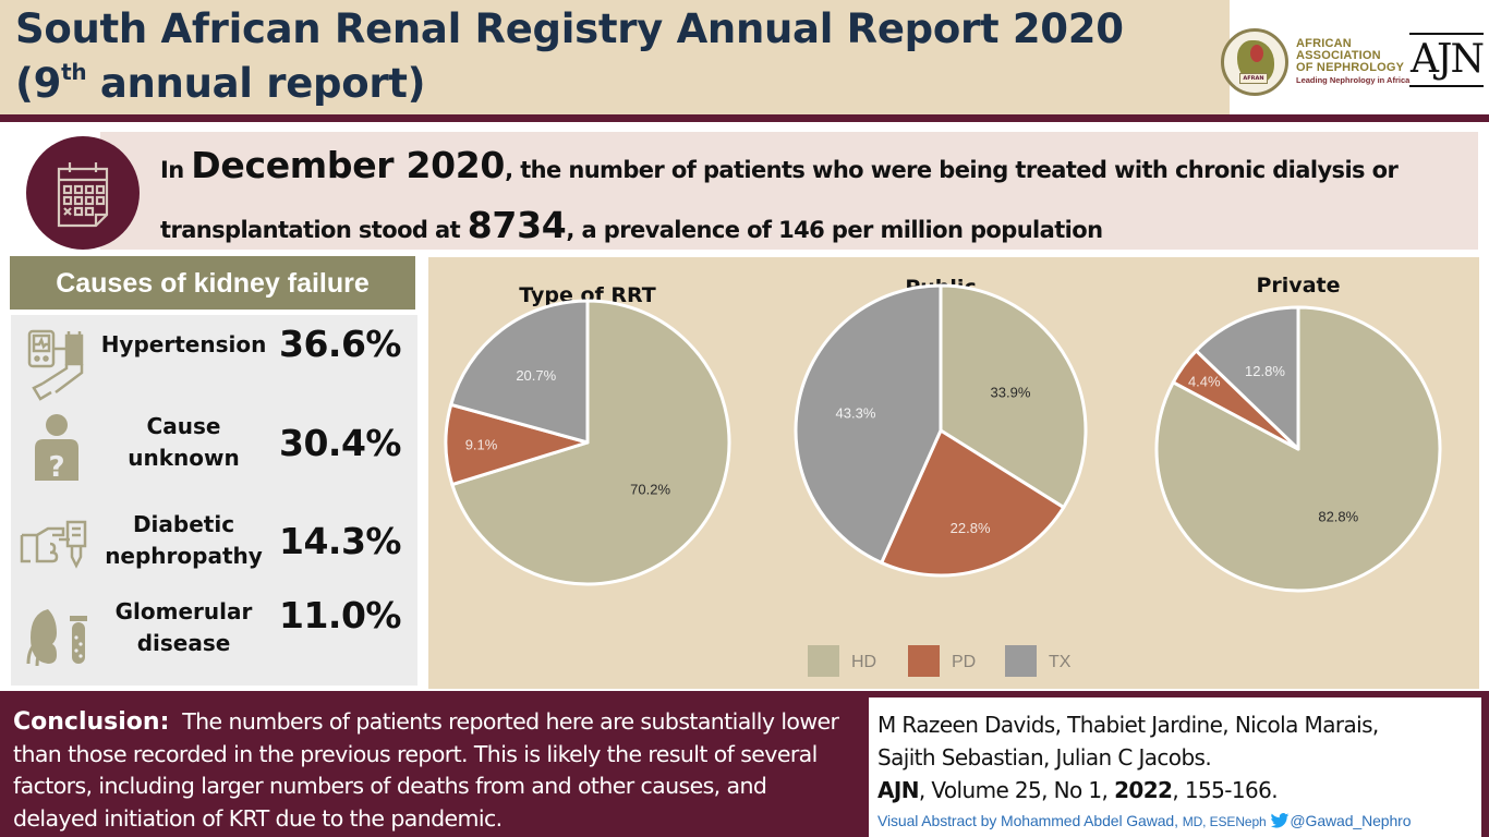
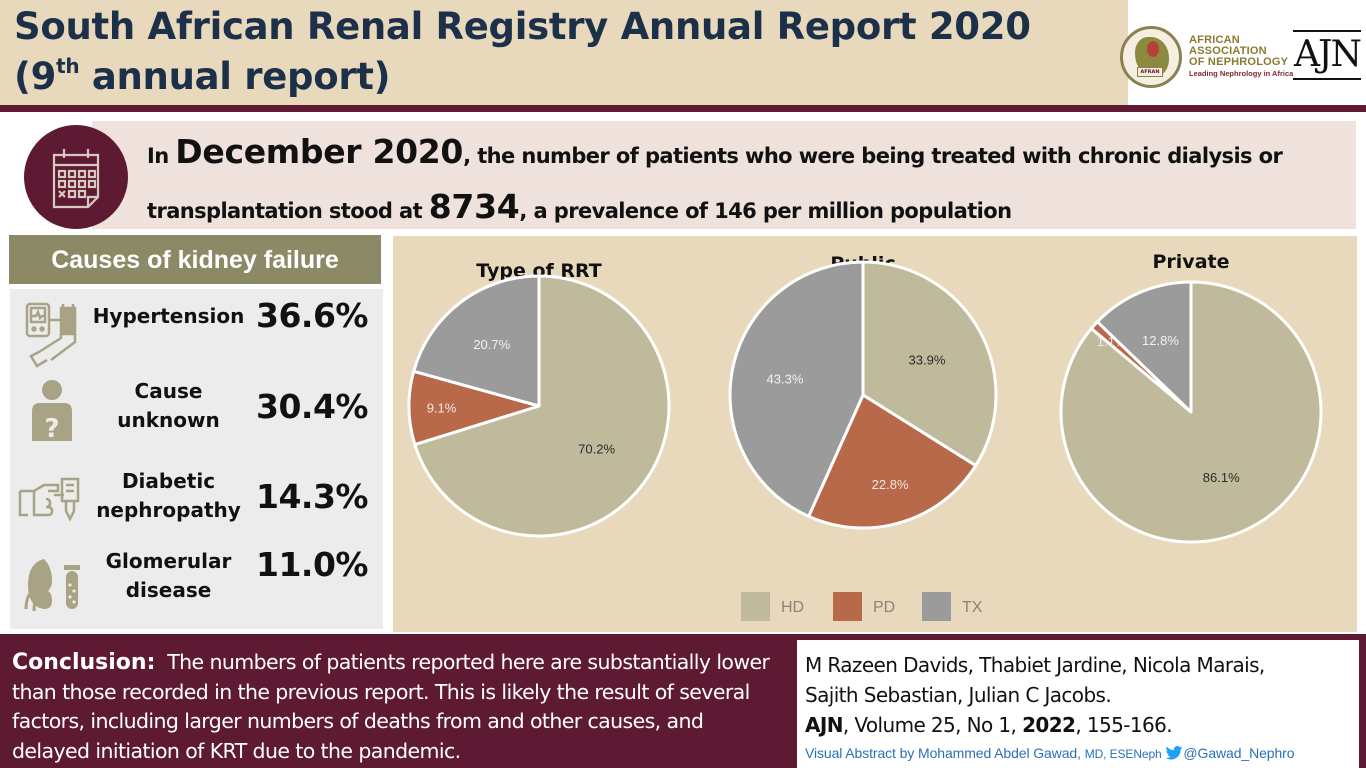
Private/HD: 82.8% -> 86.1%
Private/PD: 4.4% -> 1.1%
